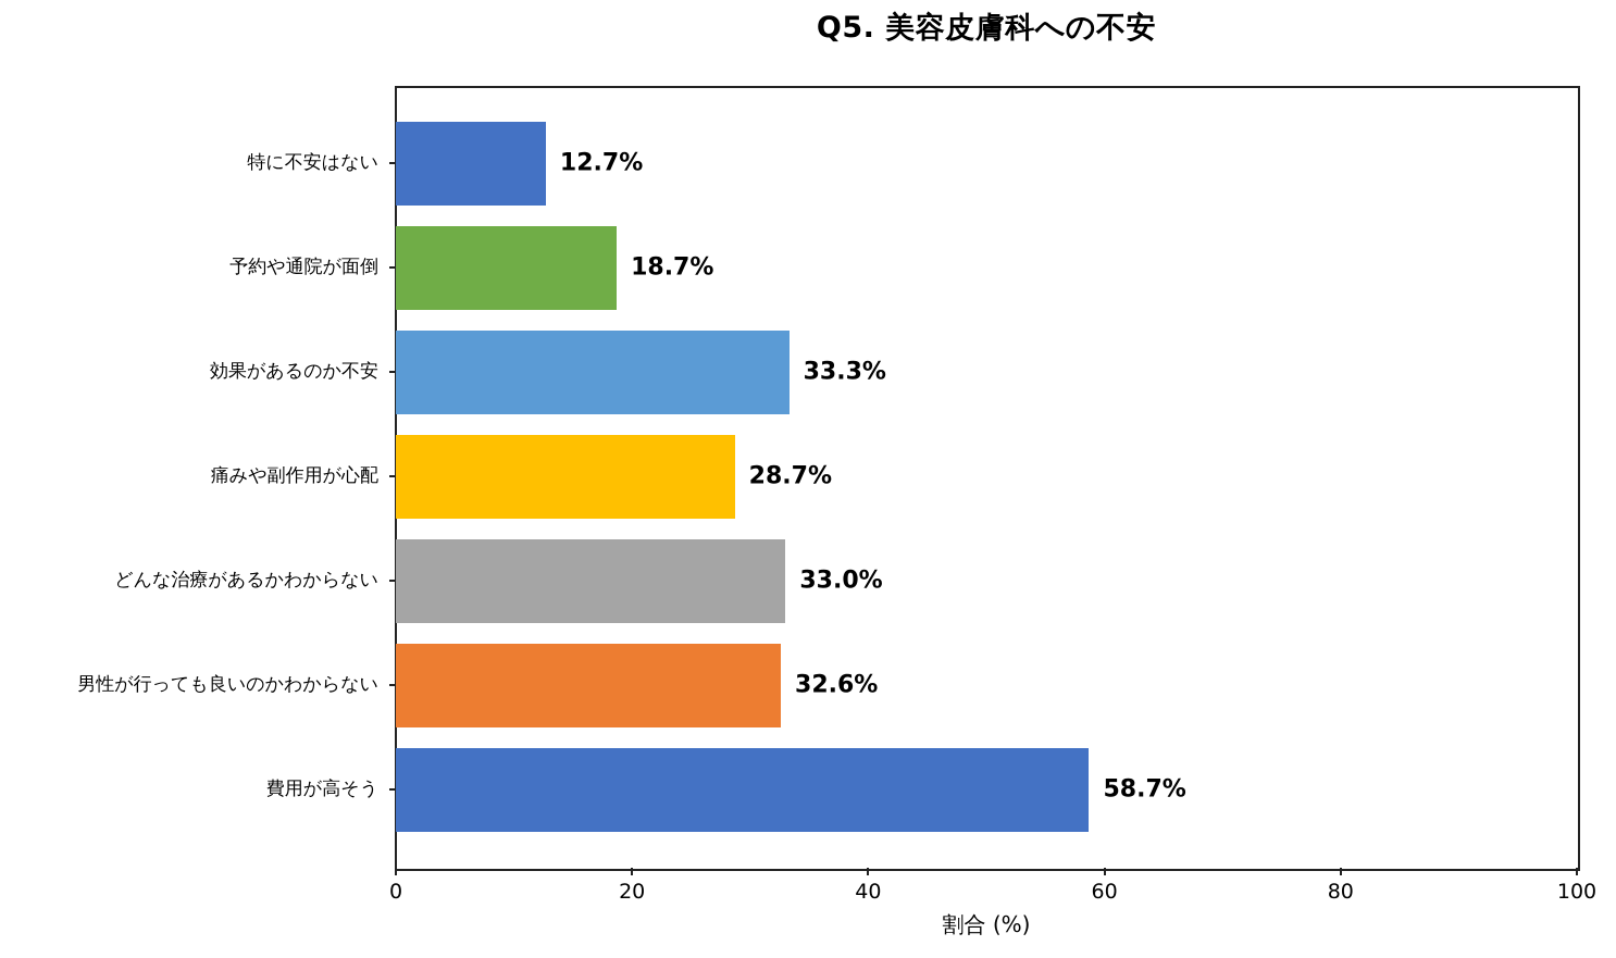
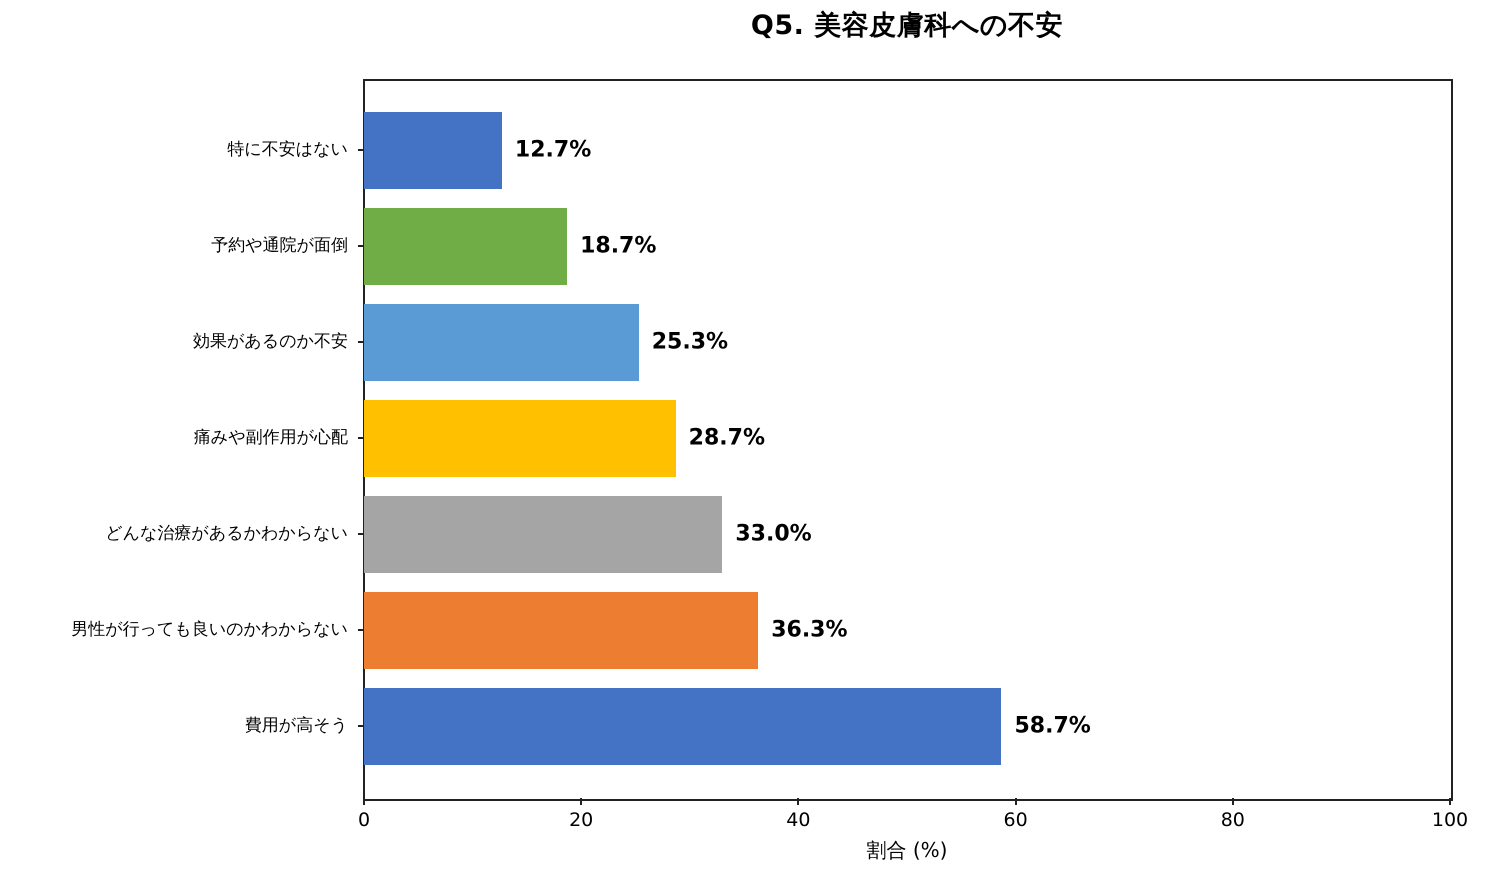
効果があるのか不安: 33.3% -> 25.3%
男性が行っても良いのかわからない: 32.6% -> 36.3%
